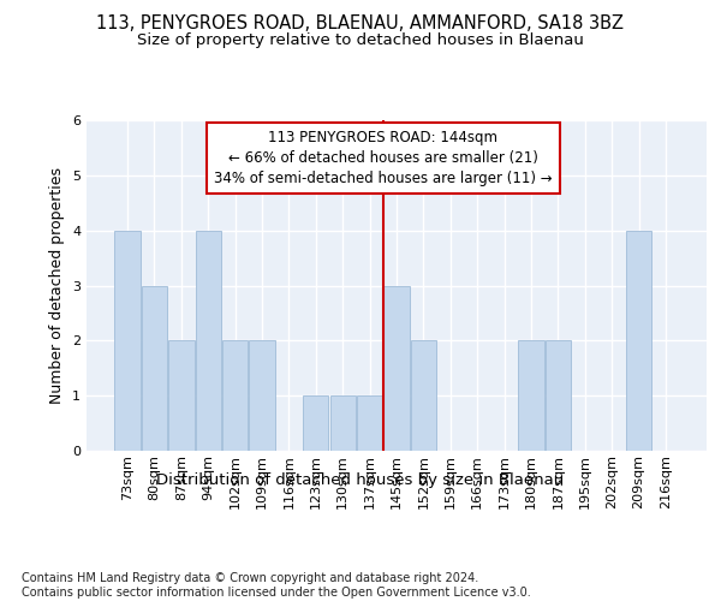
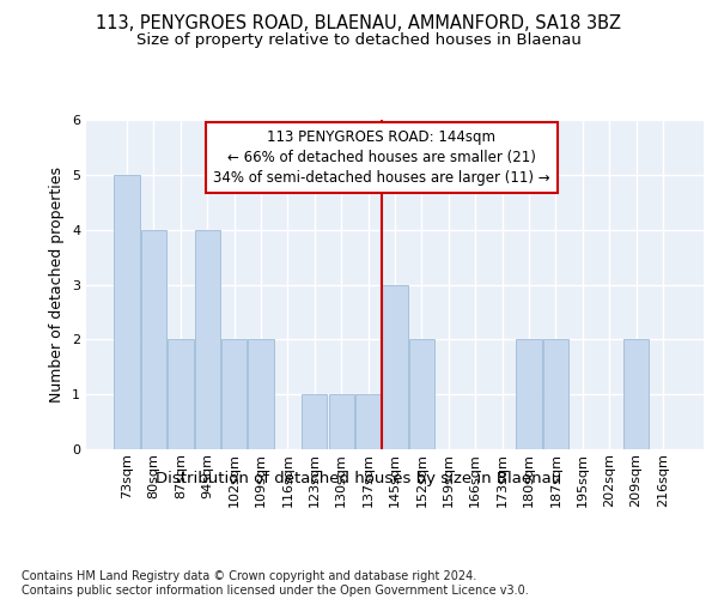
73sqm: 4 -> 5
80sqm: 3 -> 4
209sqm: 4 -> 2
